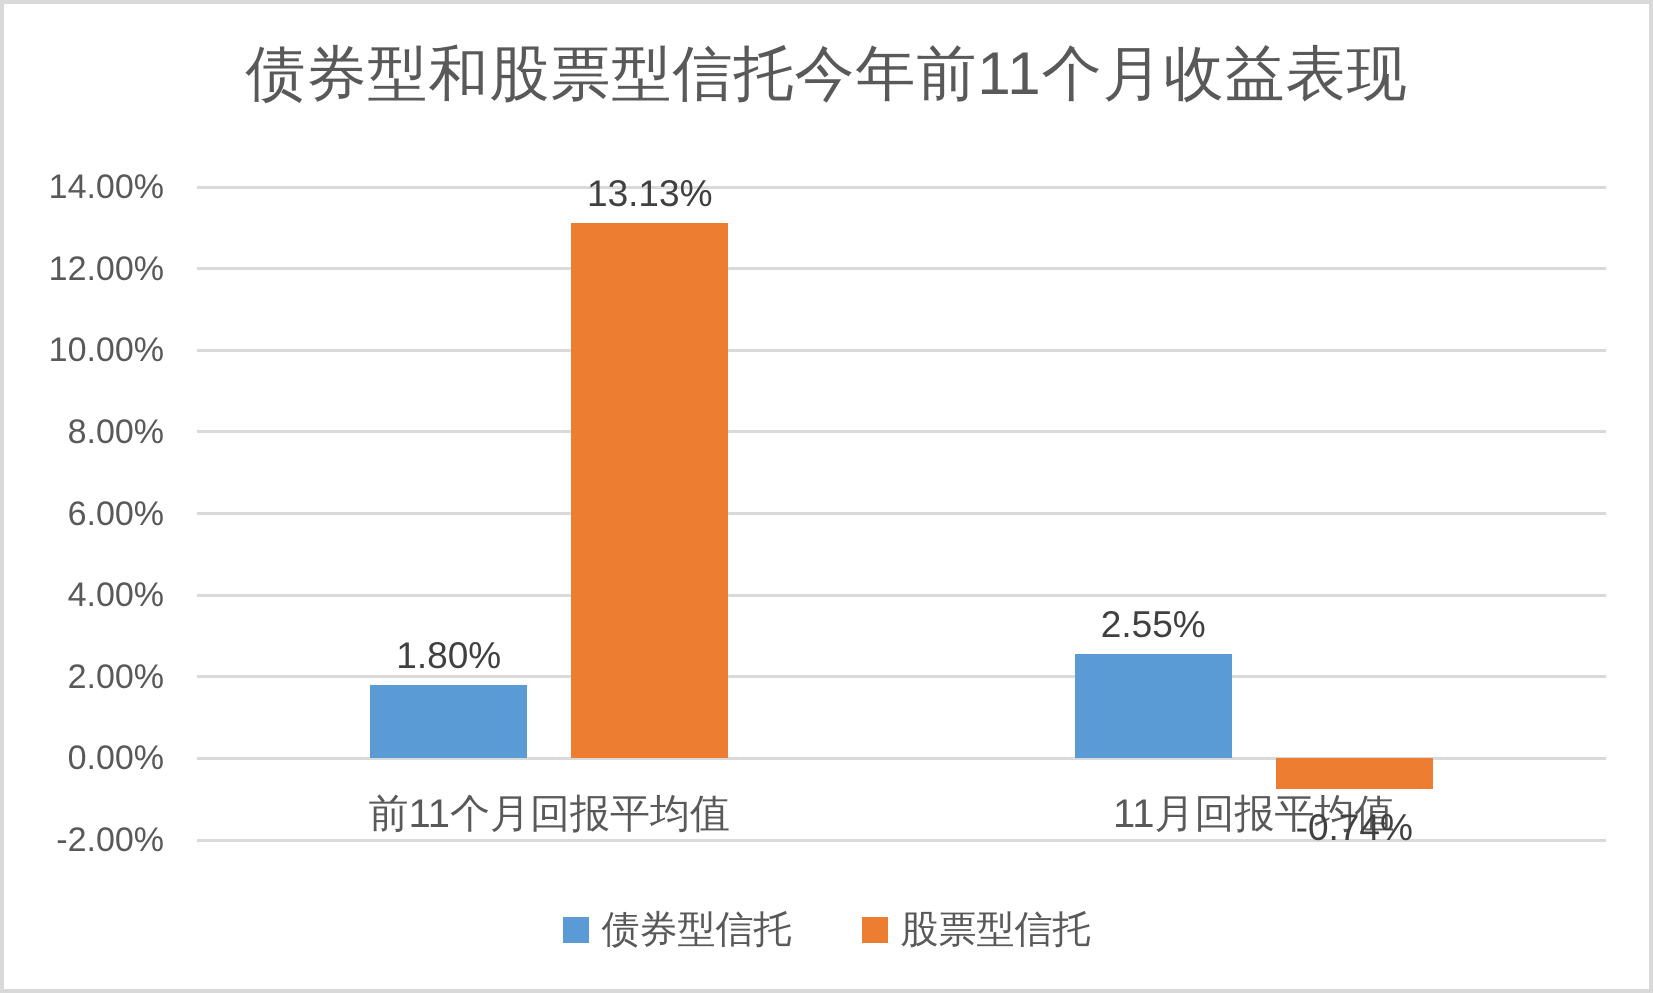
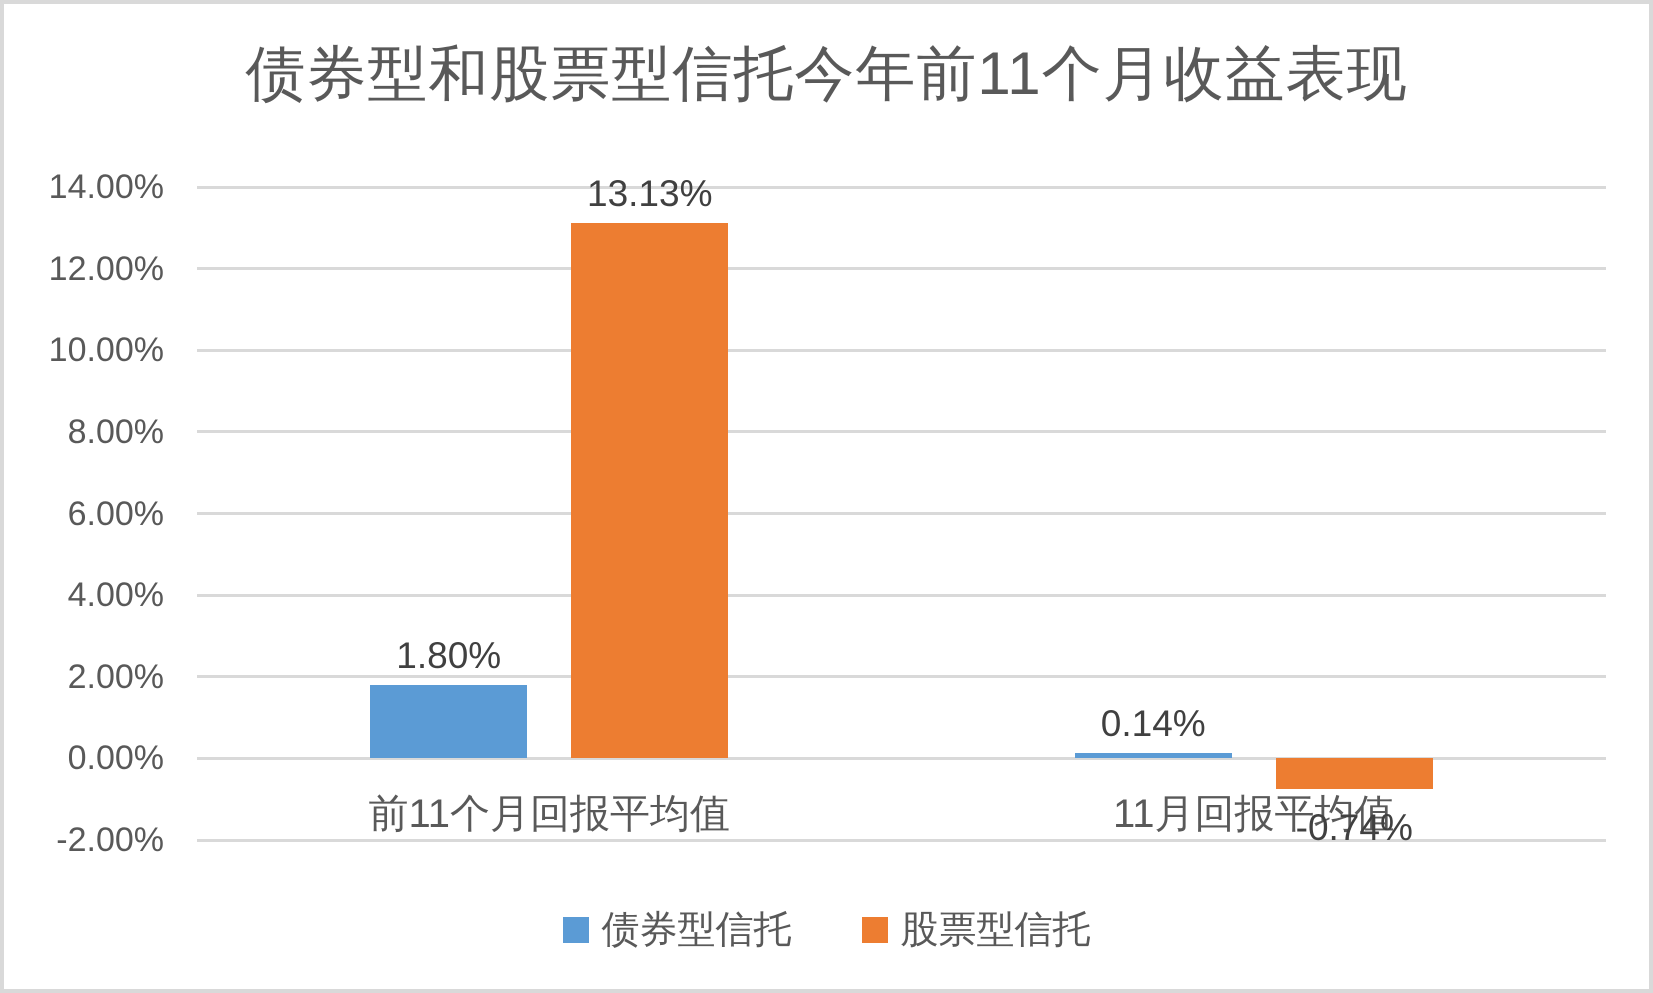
债券型信托/11月回报平均值: 2.55% -> 0.14%
